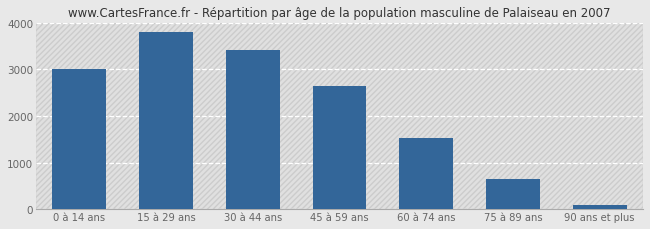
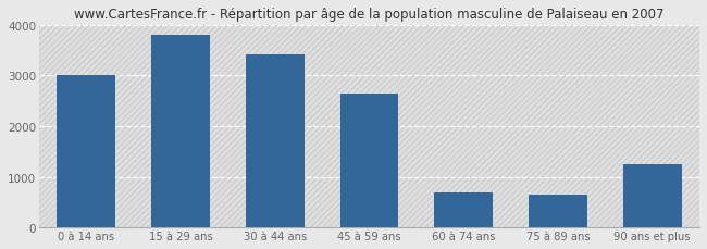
60 à 74 ans: 1520 -> 700
90 ans et plus: 100 -> 1250
